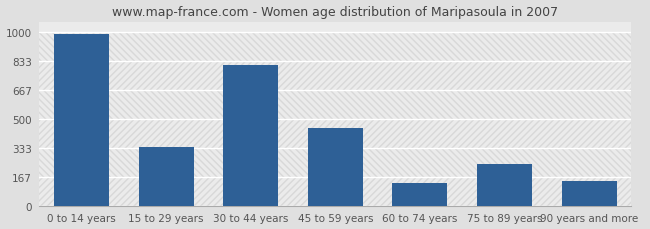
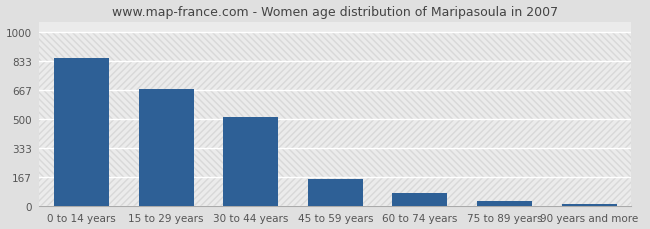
0 to 14 years: 990 -> 850
15 to 29 years: 340 -> 670
30 to 44 years: 810 -> 510
45 to 59 years: 450 -> 160
60 to 74 years: 130 -> 70
75 to 89 years: 240 -> 30
90 years and more: 140 -> 10
